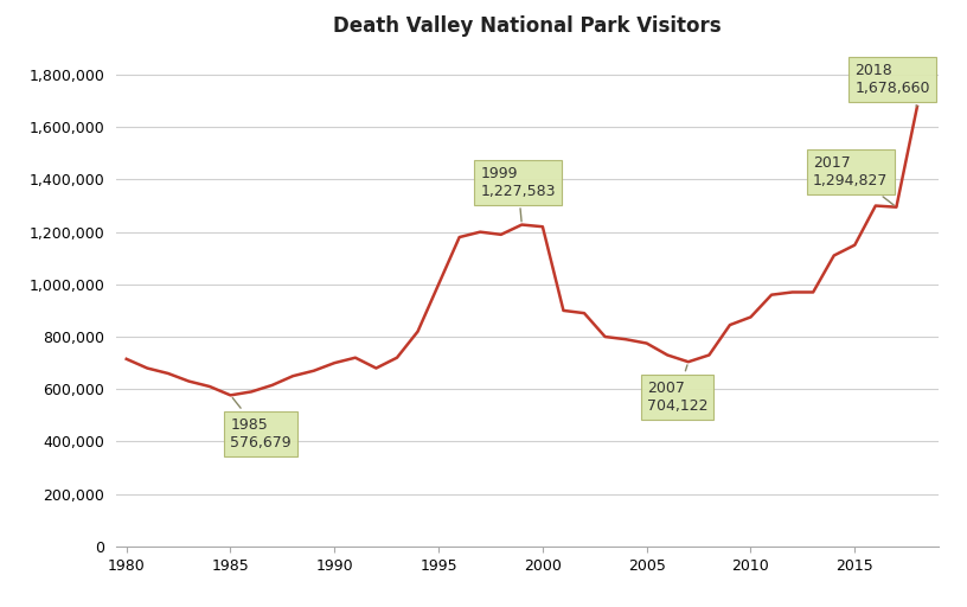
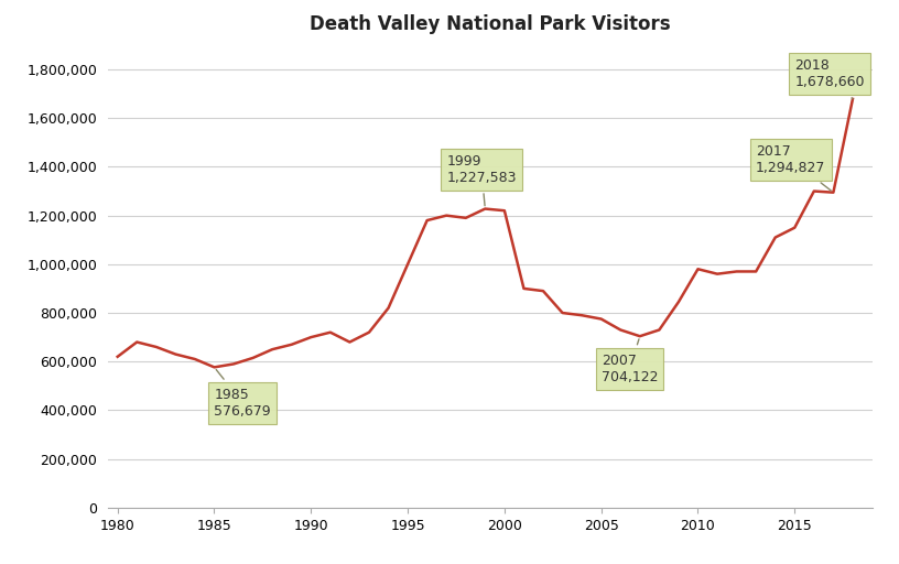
1980: 715,000 -> 620,000
2010: 875,000 -> 980,000
